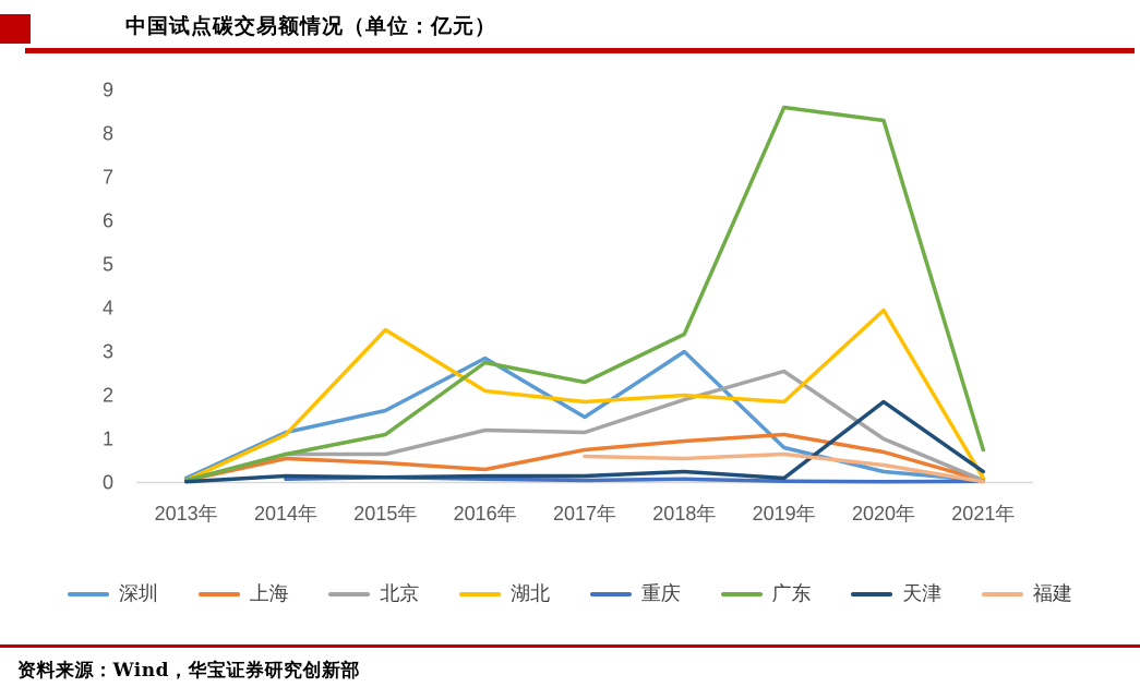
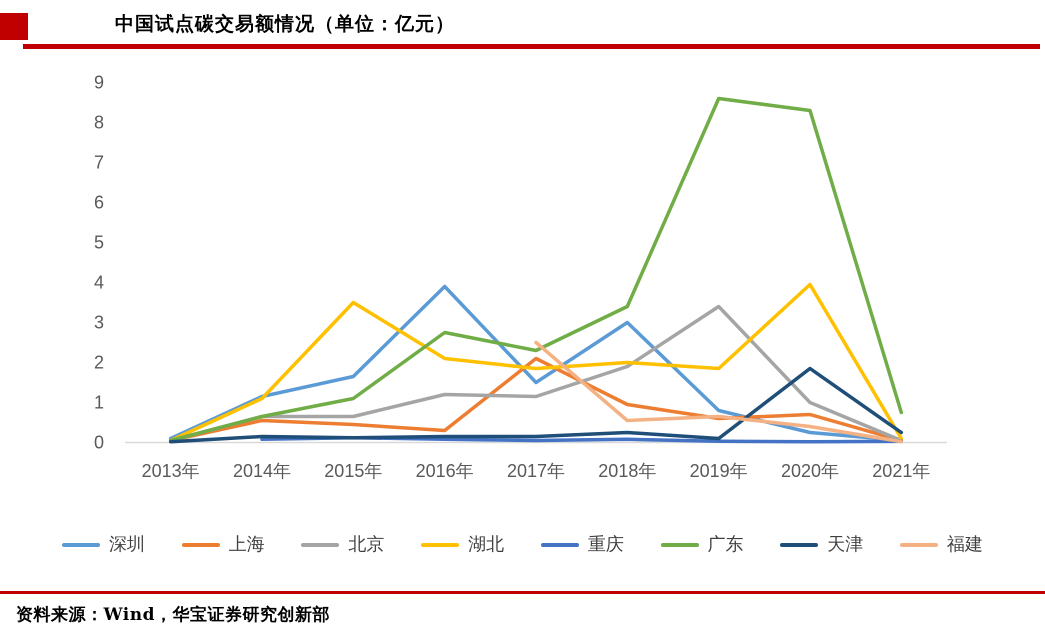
深圳/2016年: 2.9 -> 3.9
上海/2017年: 0.8 -> 2.1
福建/2017年: 0.6 -> 2.5
上海/2019年: 1.1 -> 0.6
北京/2019年: 2.5 -> 3.4
